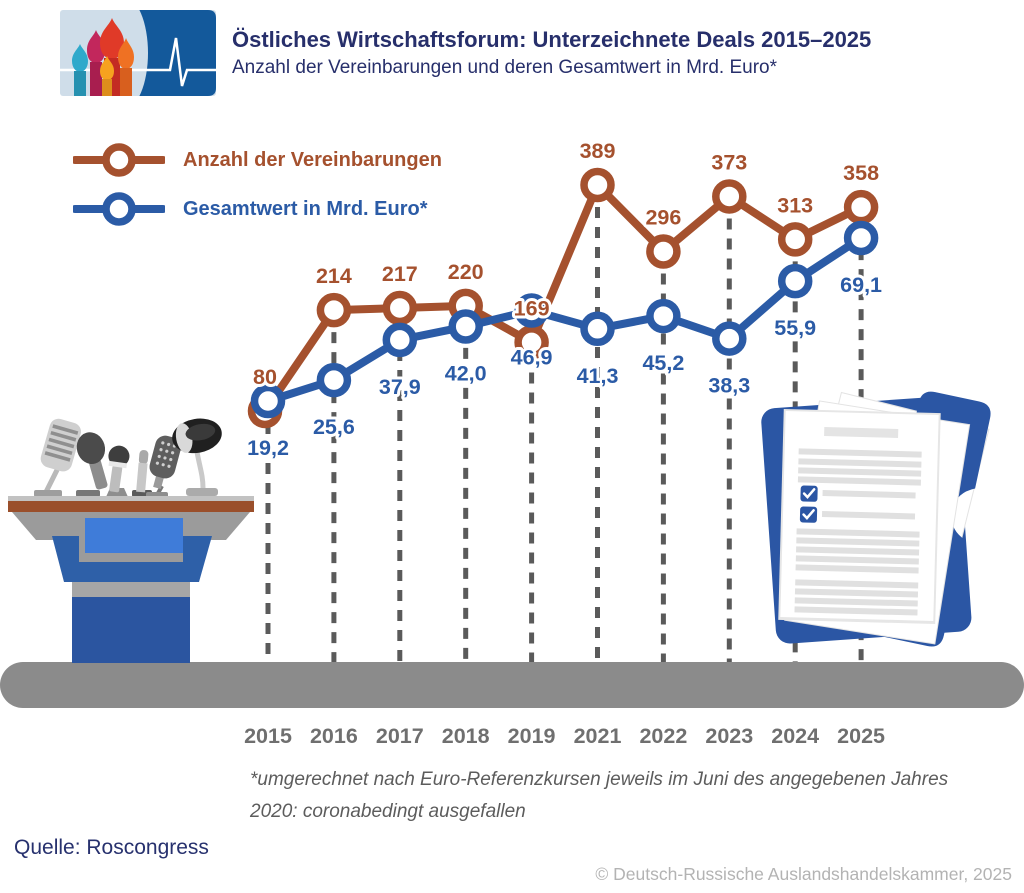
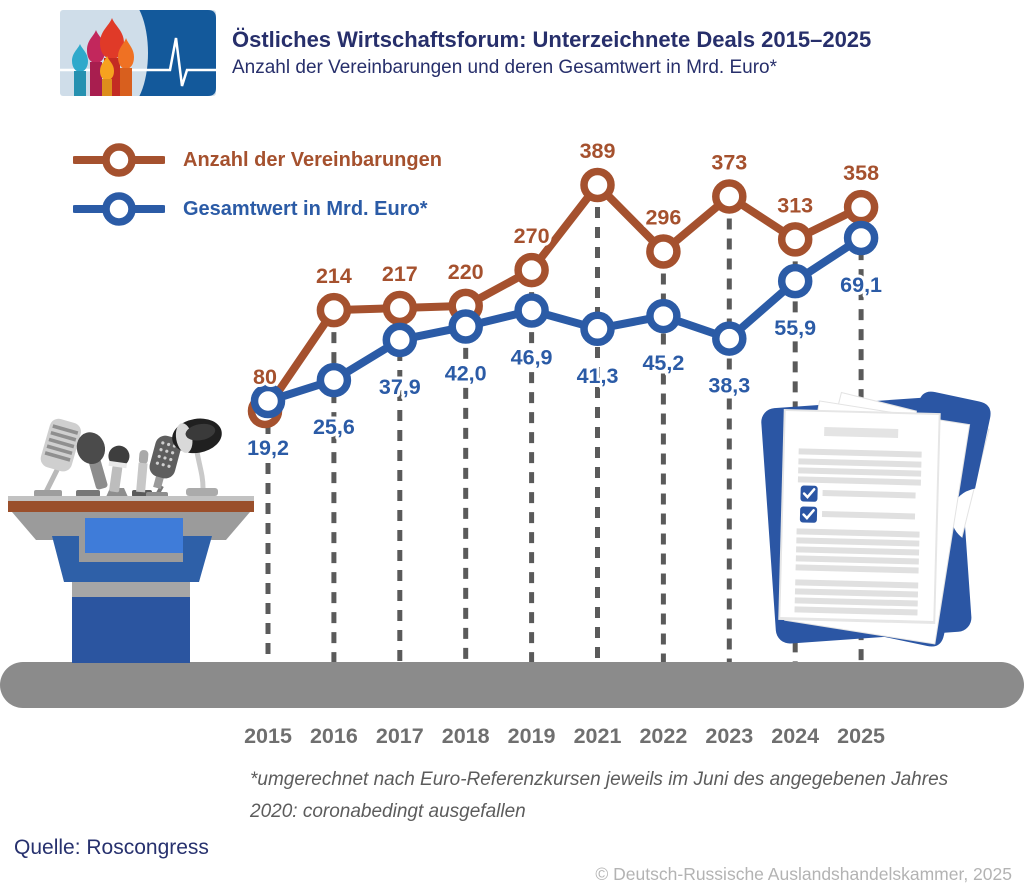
Anzahl der Vereinbarungen/2019: 169 -> 270
